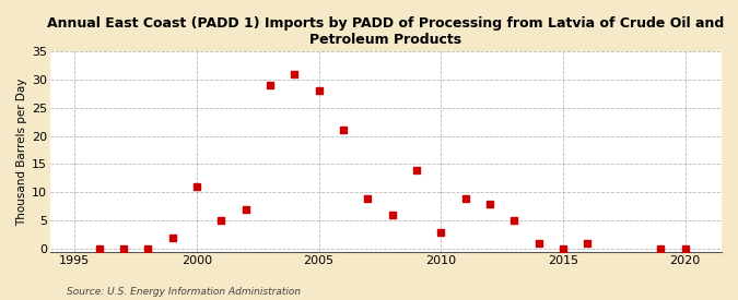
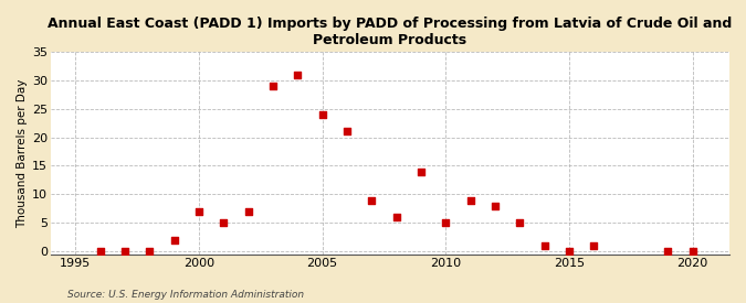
2000: 11 -> 7
2005: 28 -> 24
2010: 3 -> 5
